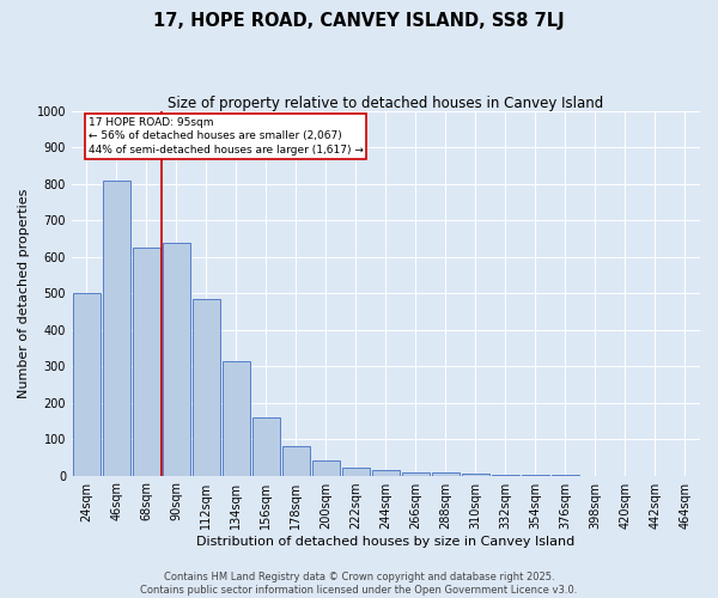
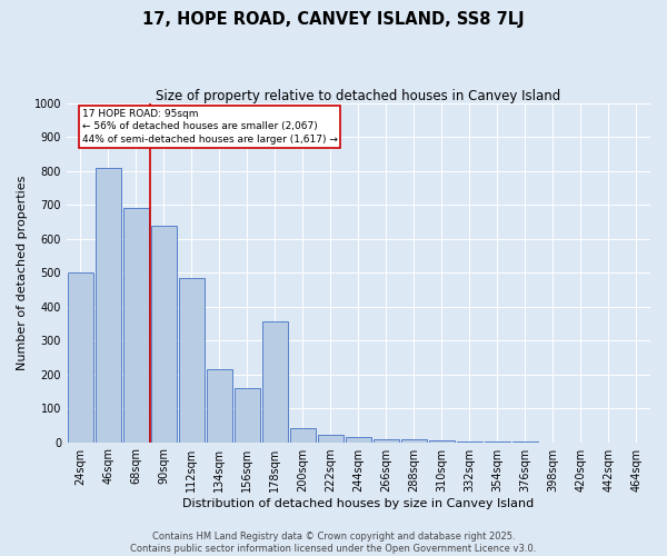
68sqm: 625 -> 690
134sqm: 315 -> 215
178sqm: 82 -> 355
